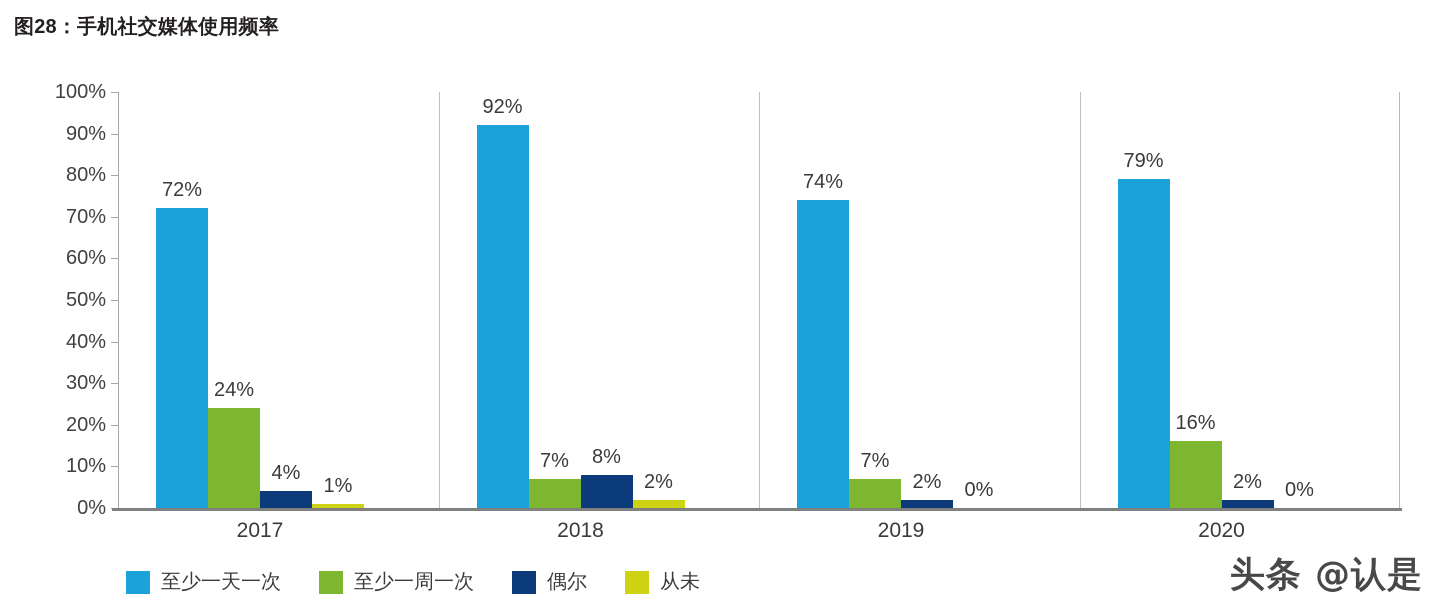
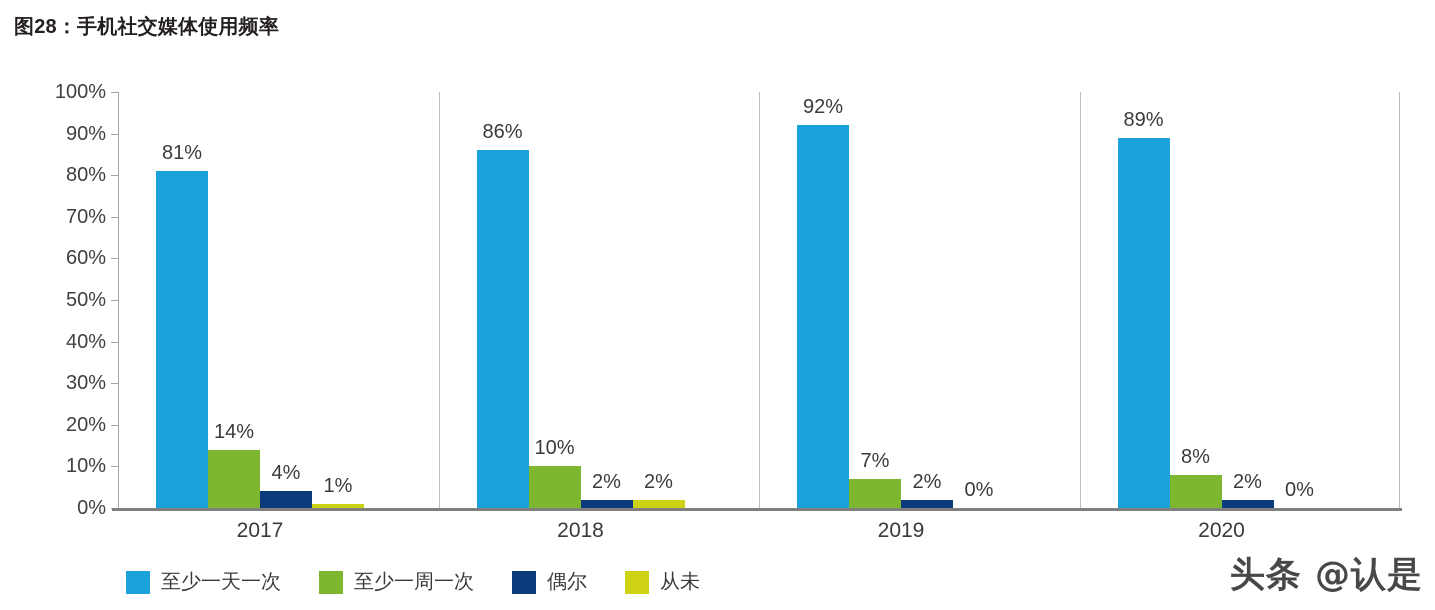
至少一天一次/2017: 72% -> 81%
至少一周一次/2017: 24% -> 14%
至少一天一次/2018: 92% -> 86%
至少一周一次/2018: 7% -> 10%
偶尔/2018: 8% -> 2%
至少一天一次/2019: 74% -> 92%
至少一天一次/2020: 79% -> 89%
至少一周一次/2020: 16% -> 8%
